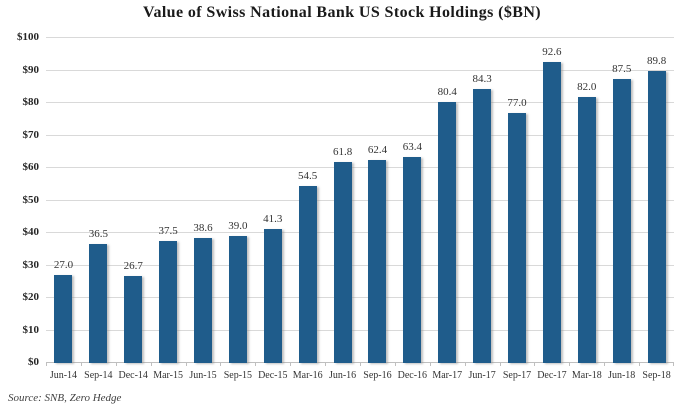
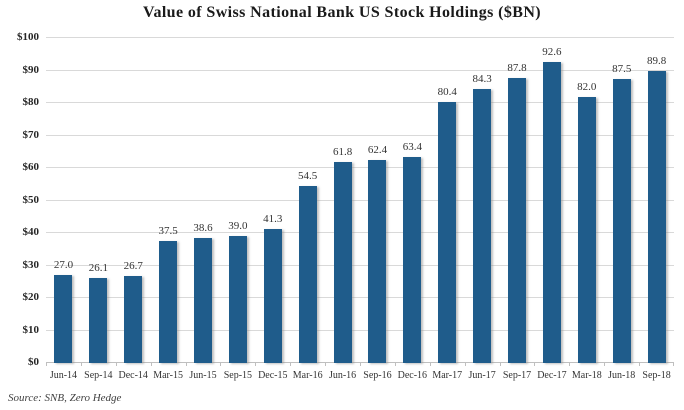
Sep-14: 36.5 -> 26.1
Sep-17: 77.0 -> 87.8
